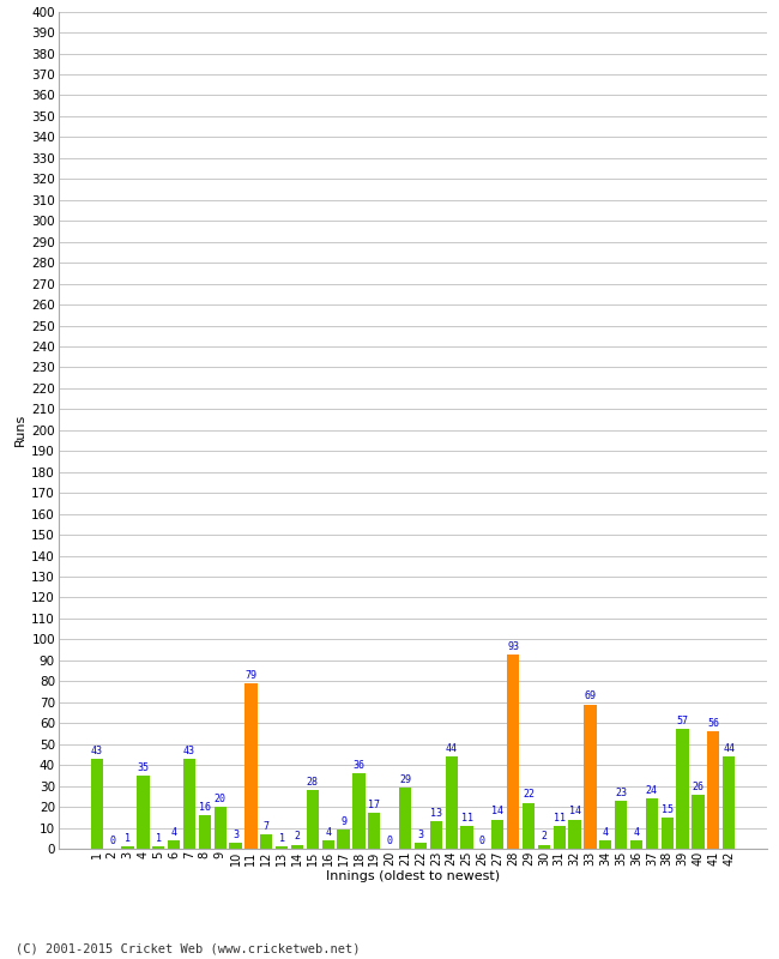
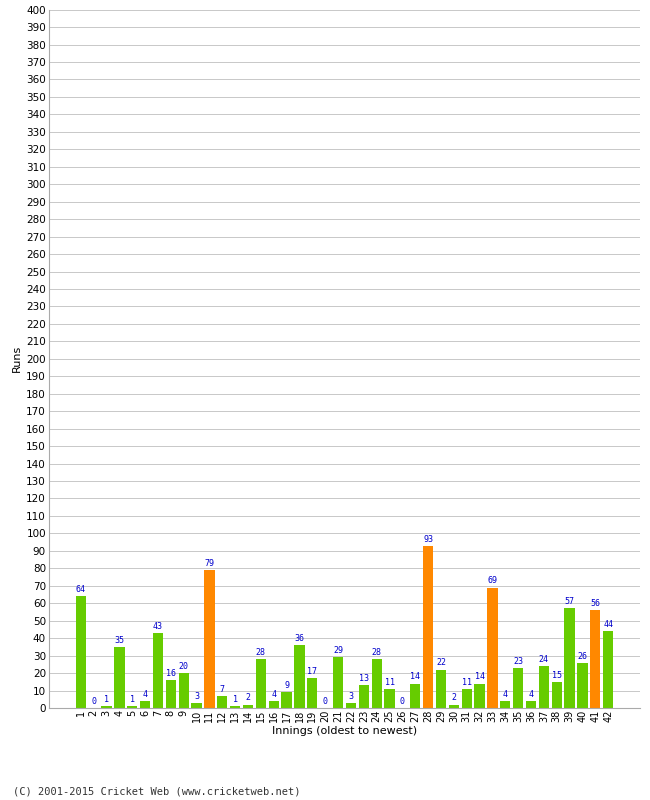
1: 43 -> 64
24: 44 -> 28
